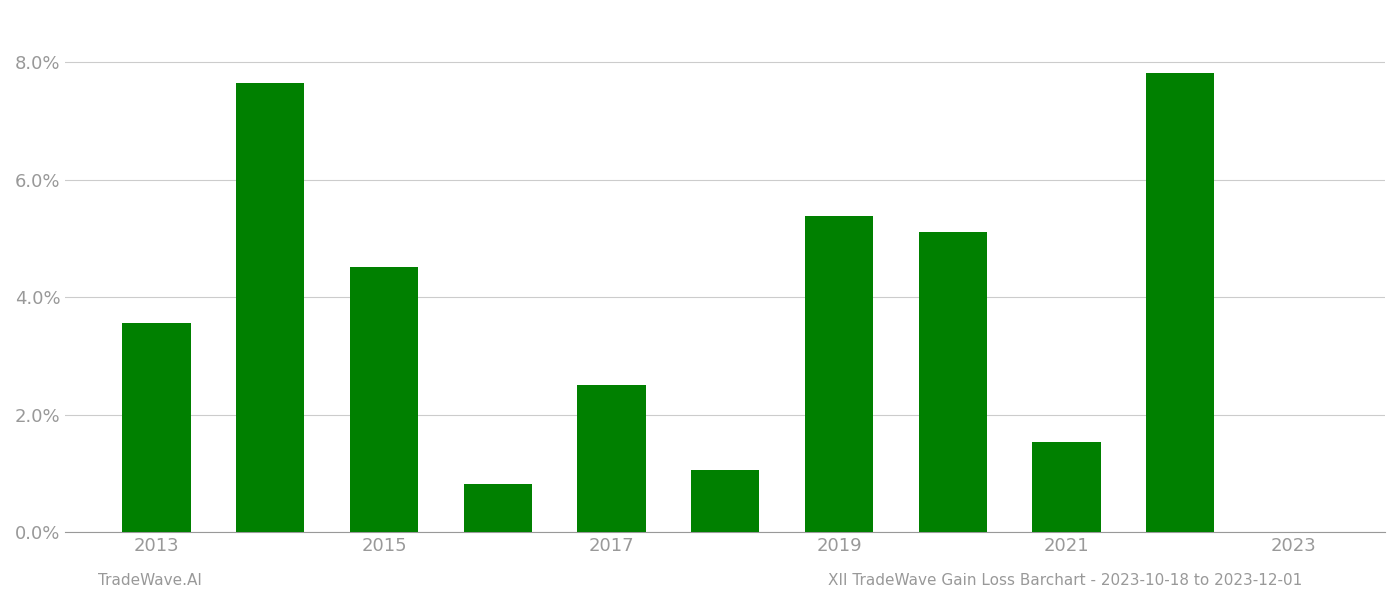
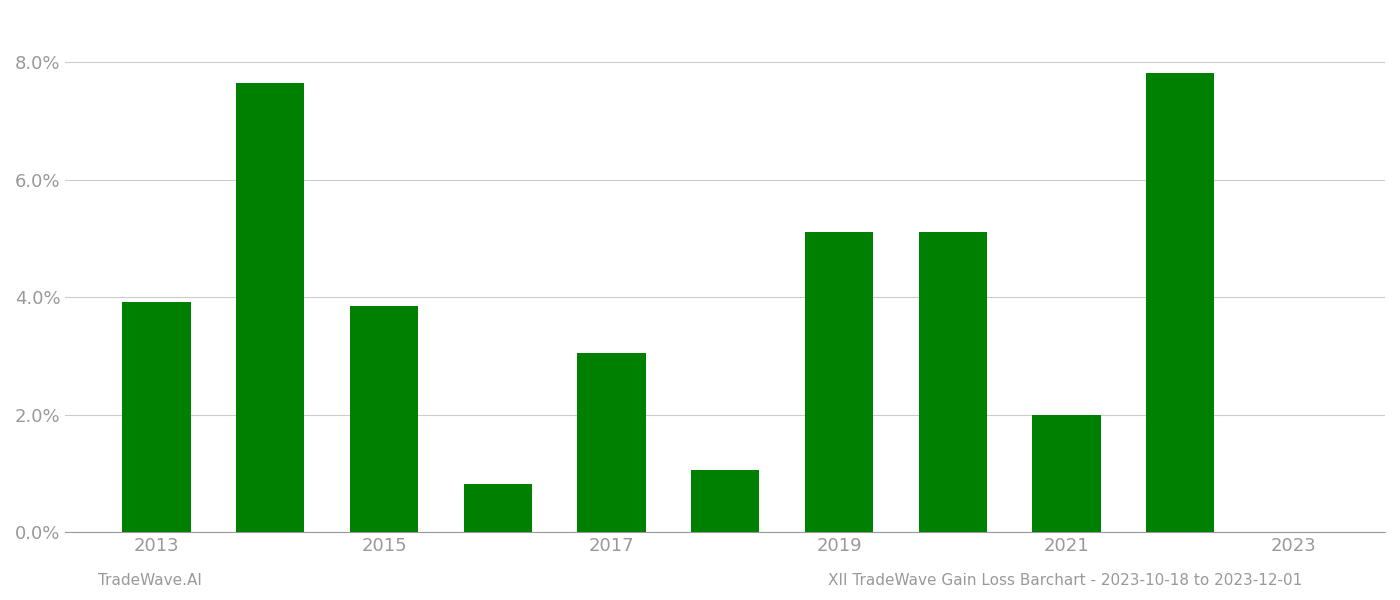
2013: 3.56% -> 3.92%
2015: 4.52% -> 3.85%
2017: 2.50% -> 3.05%
2019: 5.38% -> 5.10%
2021: 1.54% -> 2.00%
